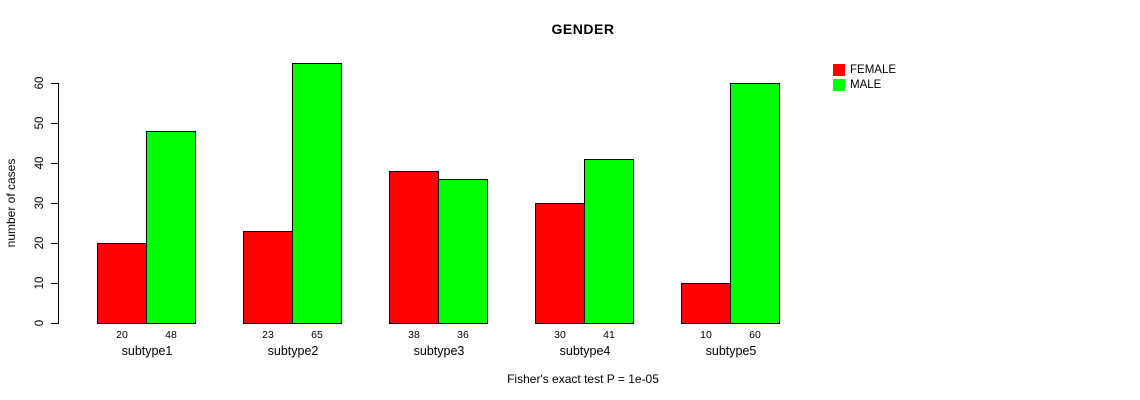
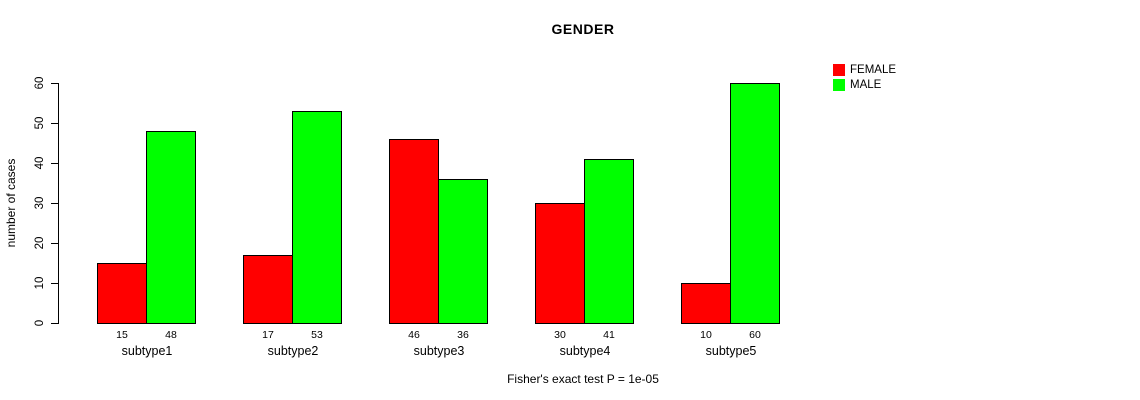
FEMALE/subtype1: 20 -> 15
FEMALE/subtype2: 23 -> 17
MALE/subtype2: 65 -> 53
FEMALE/subtype3: 38 -> 46
